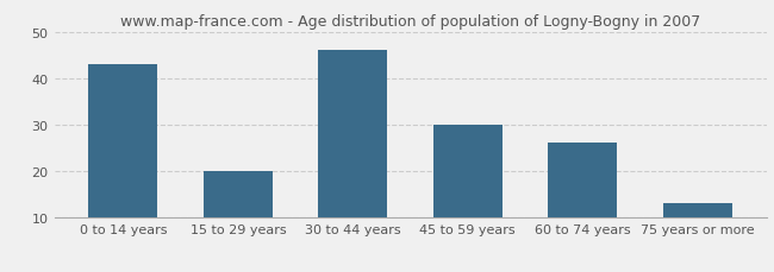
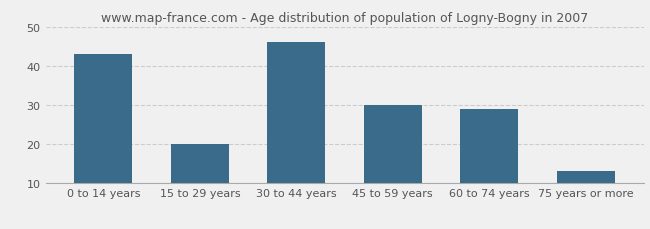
60 to 74 years: 26 -> 29
